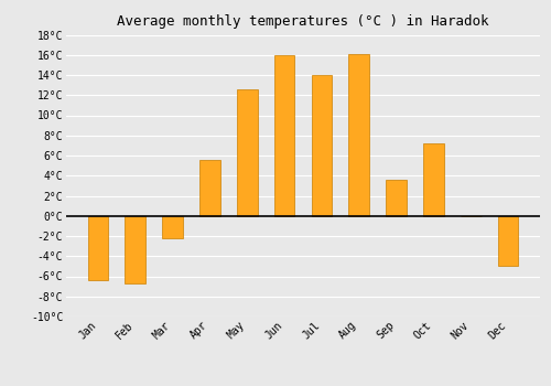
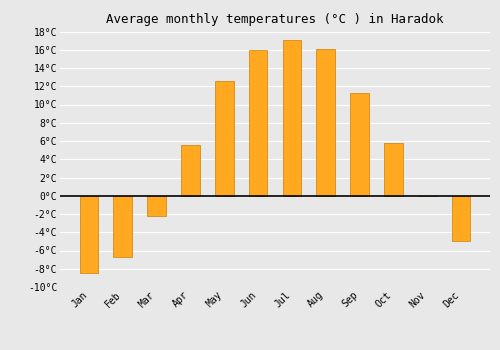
Jan: -6.4°C -> -8.5°C
Jul: 14.0°C -> 17.1°C
Sep: 3.6°C -> 11.3°C
Oct: 7.2°C -> 5.8°C
